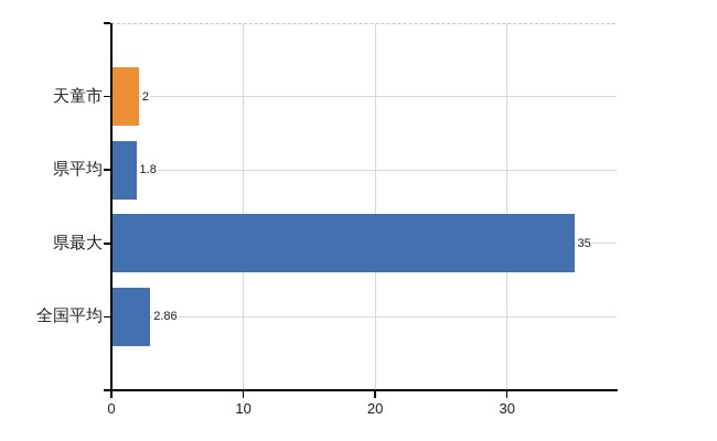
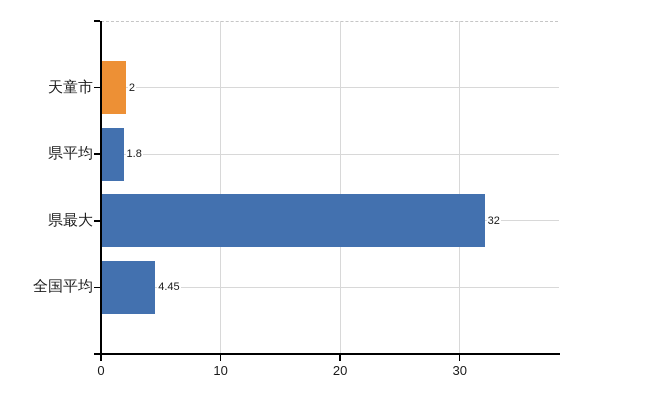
県最大: 35 -> 32
全国平均: 2.86 -> 4.45
